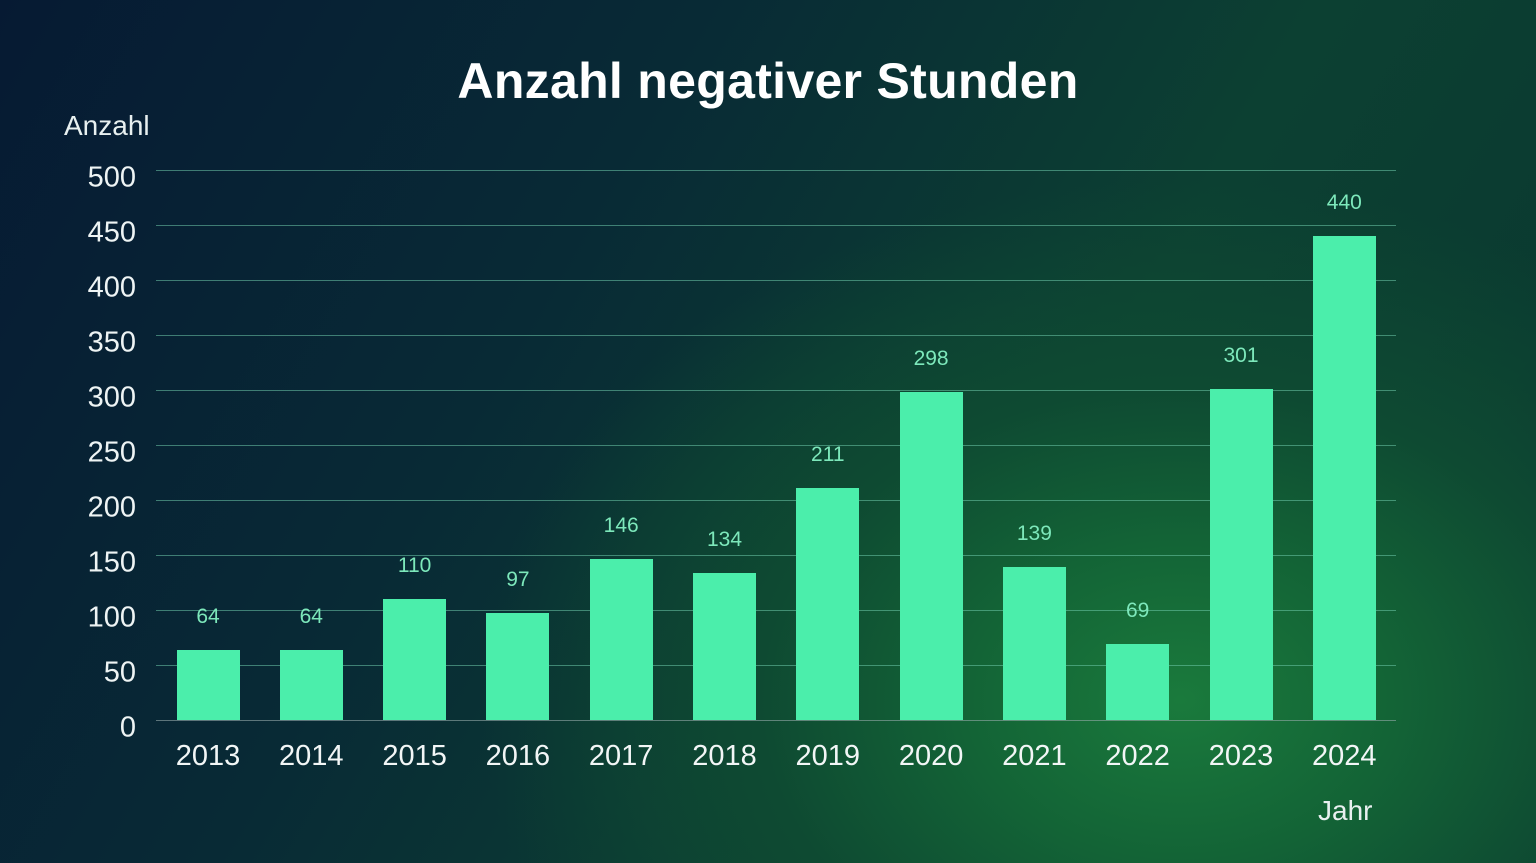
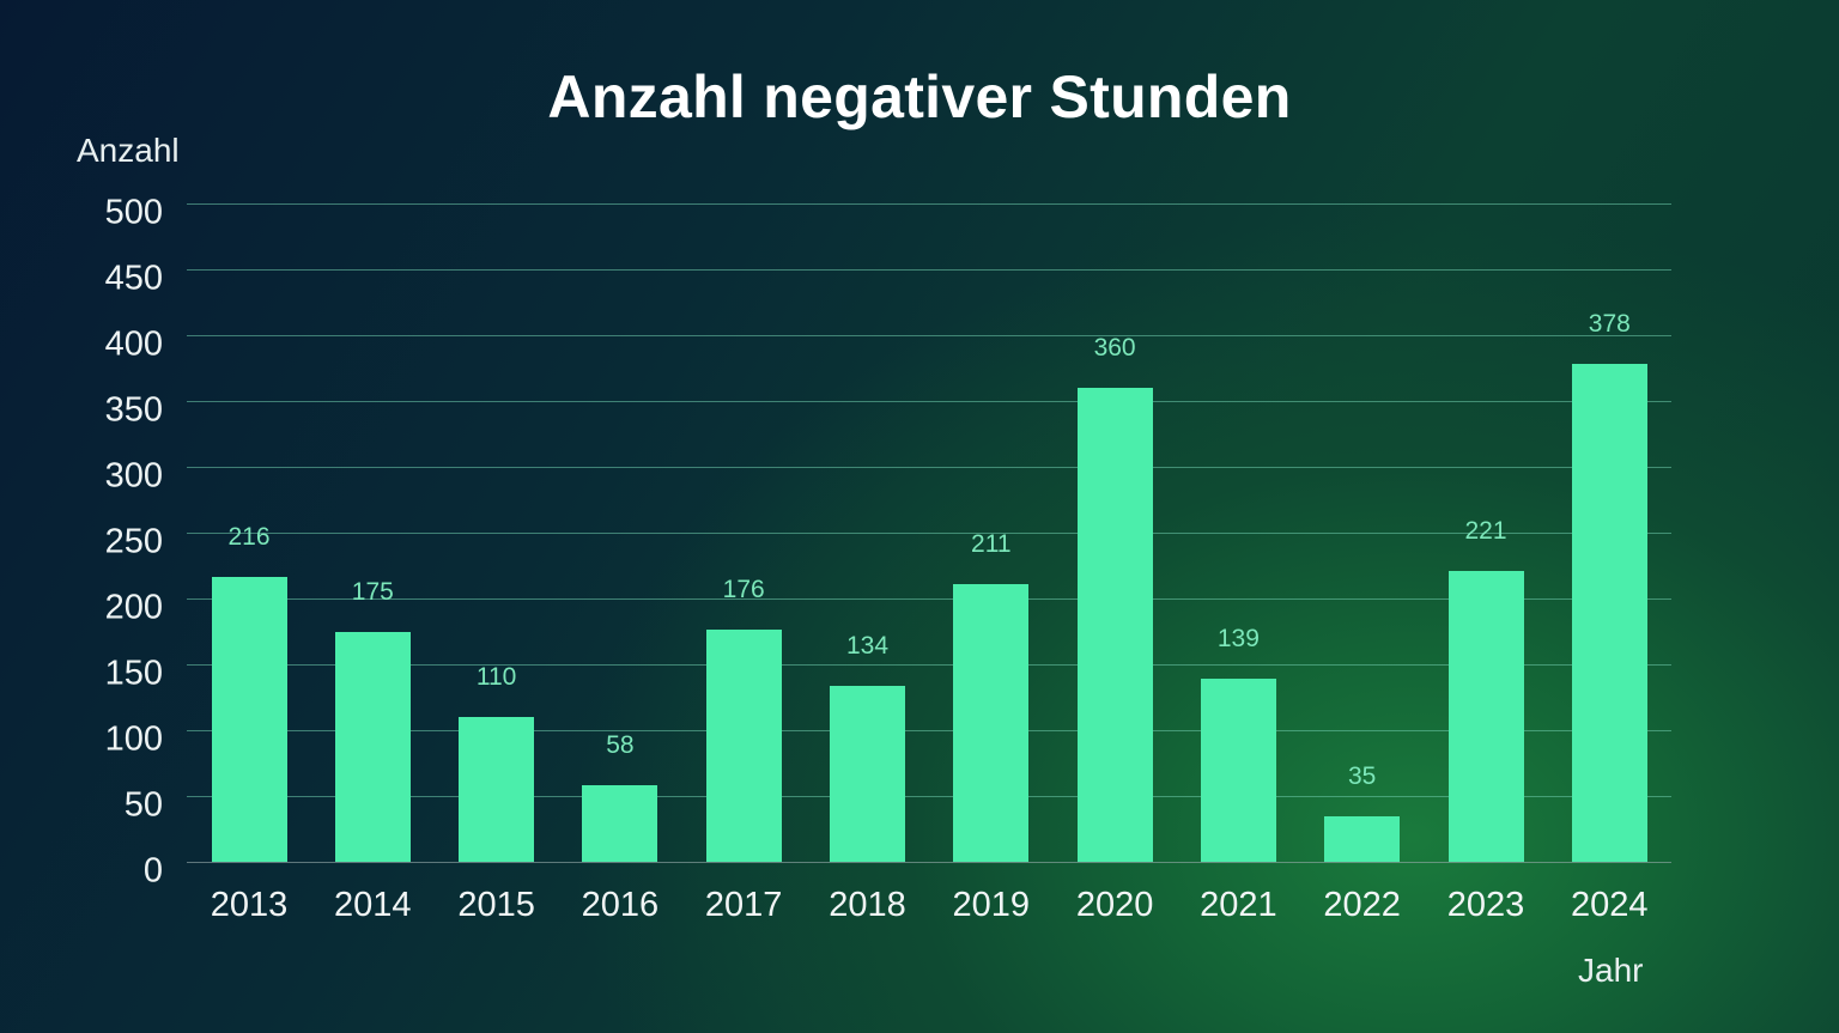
2013: 64 -> 216
2014: 64 -> 175
2016: 97 -> 58
2017: 146 -> 176
2020: 298 -> 360
2022: 69 -> 35
2023: 301 -> 221
2024: 440 -> 378
